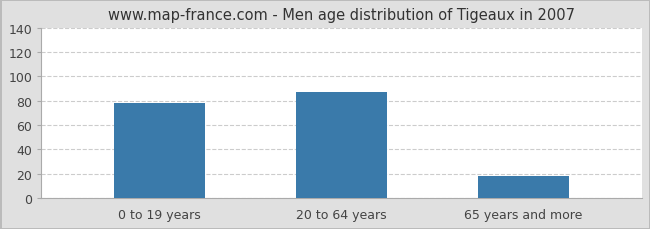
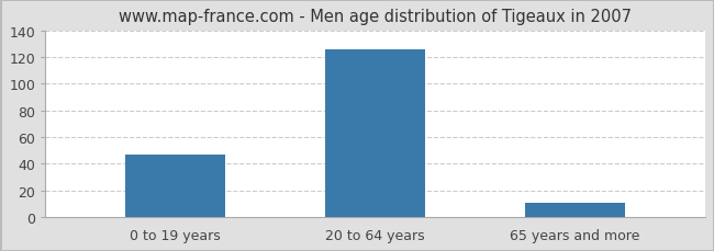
0 to 19 years: 78 -> 47
20 to 64 years: 87 -> 126
65 years and more: 18 -> 11
